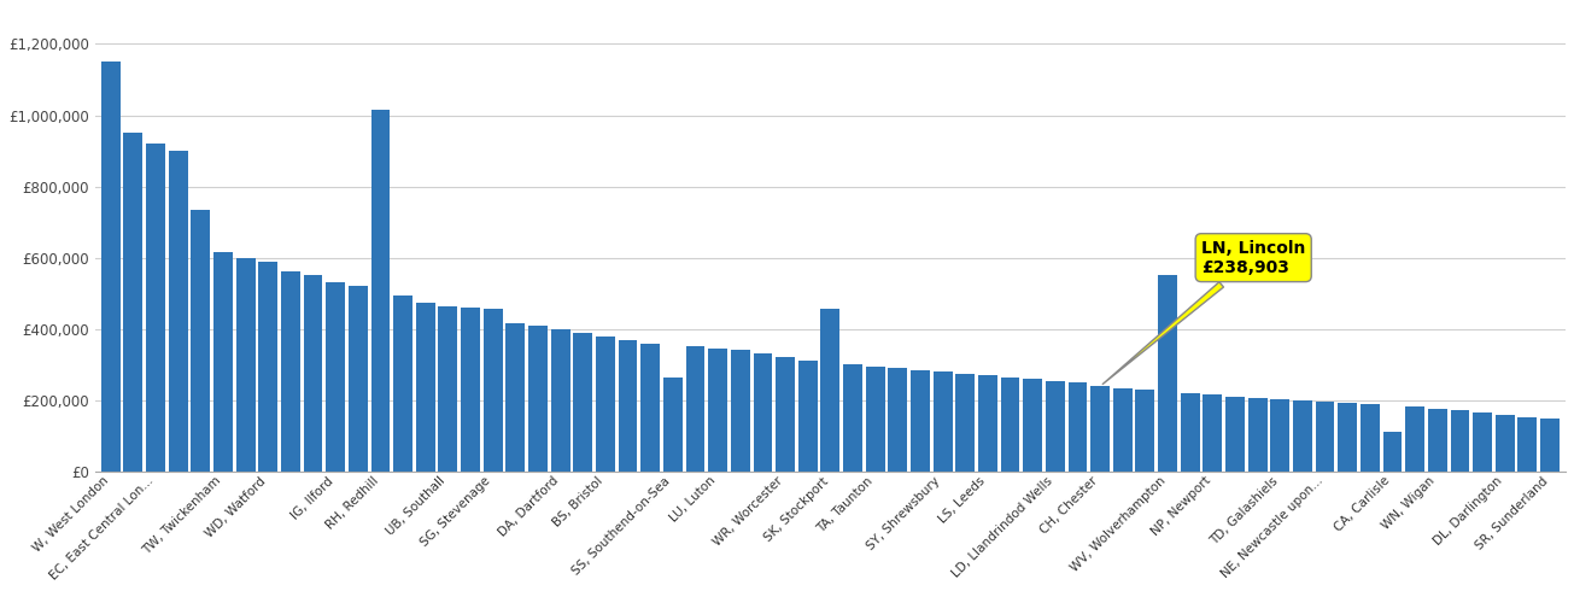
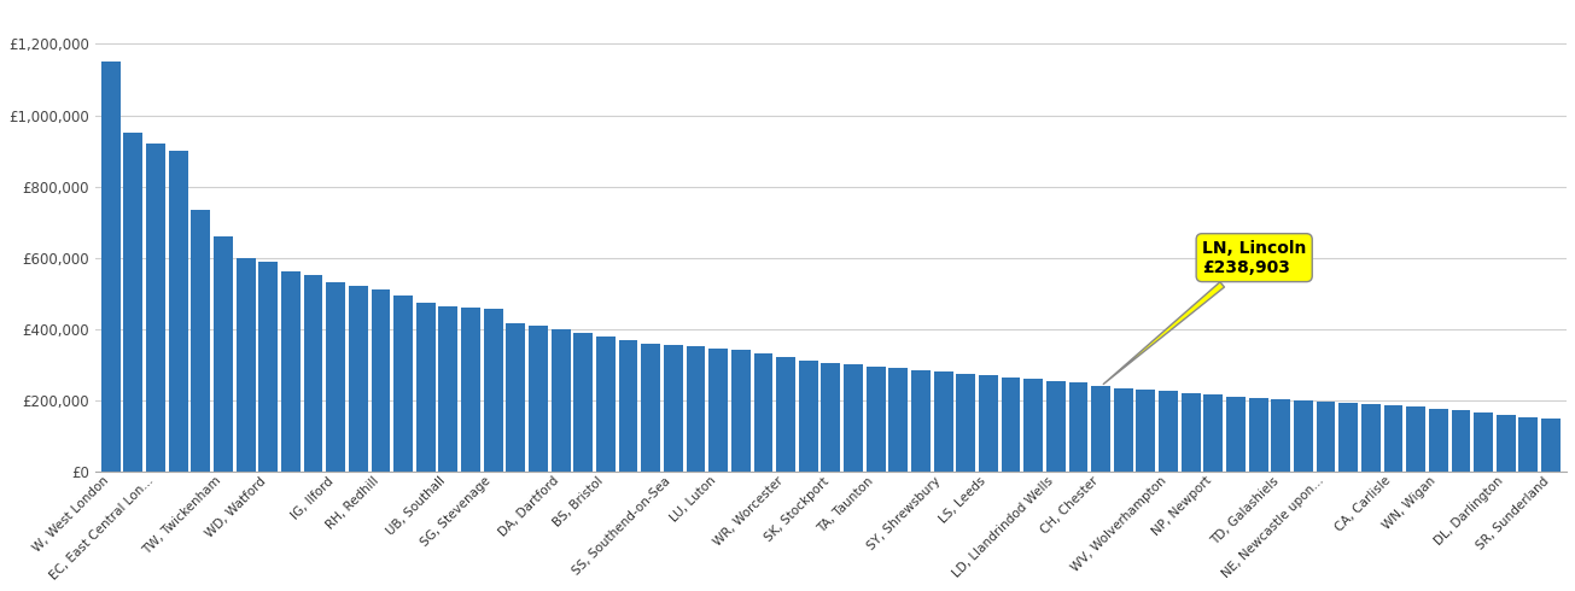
TW, Twickenham: £615,000 -> £660,000
RH, Redhill: £1,015,000 -> £510,000
SS, Southend-on-Sea: £265,000 -> £355,000
SK, Stockport: £455,000 -> £305,000
WV, Wolverhampton: £550,000 -> £225,000
CA, Carlisle: £110,000 -> £185,000
